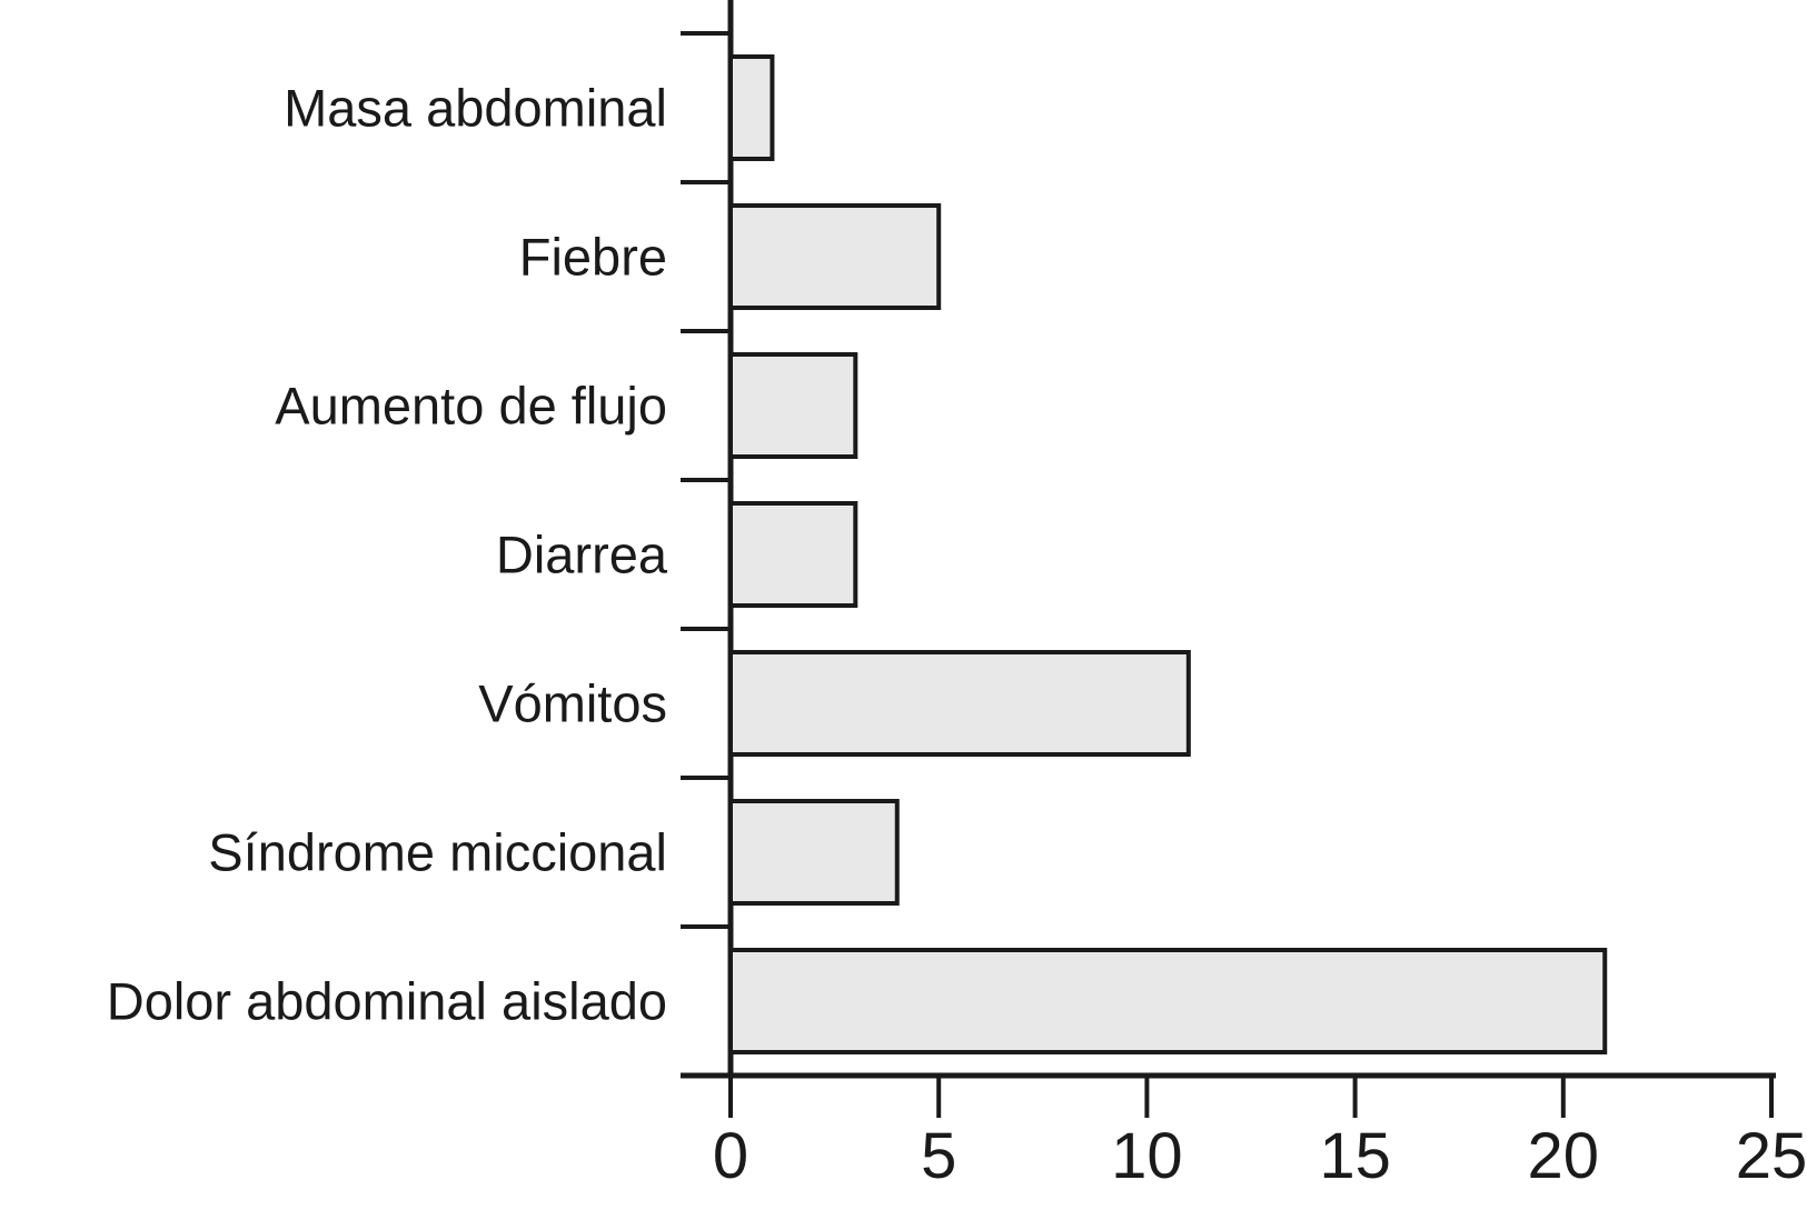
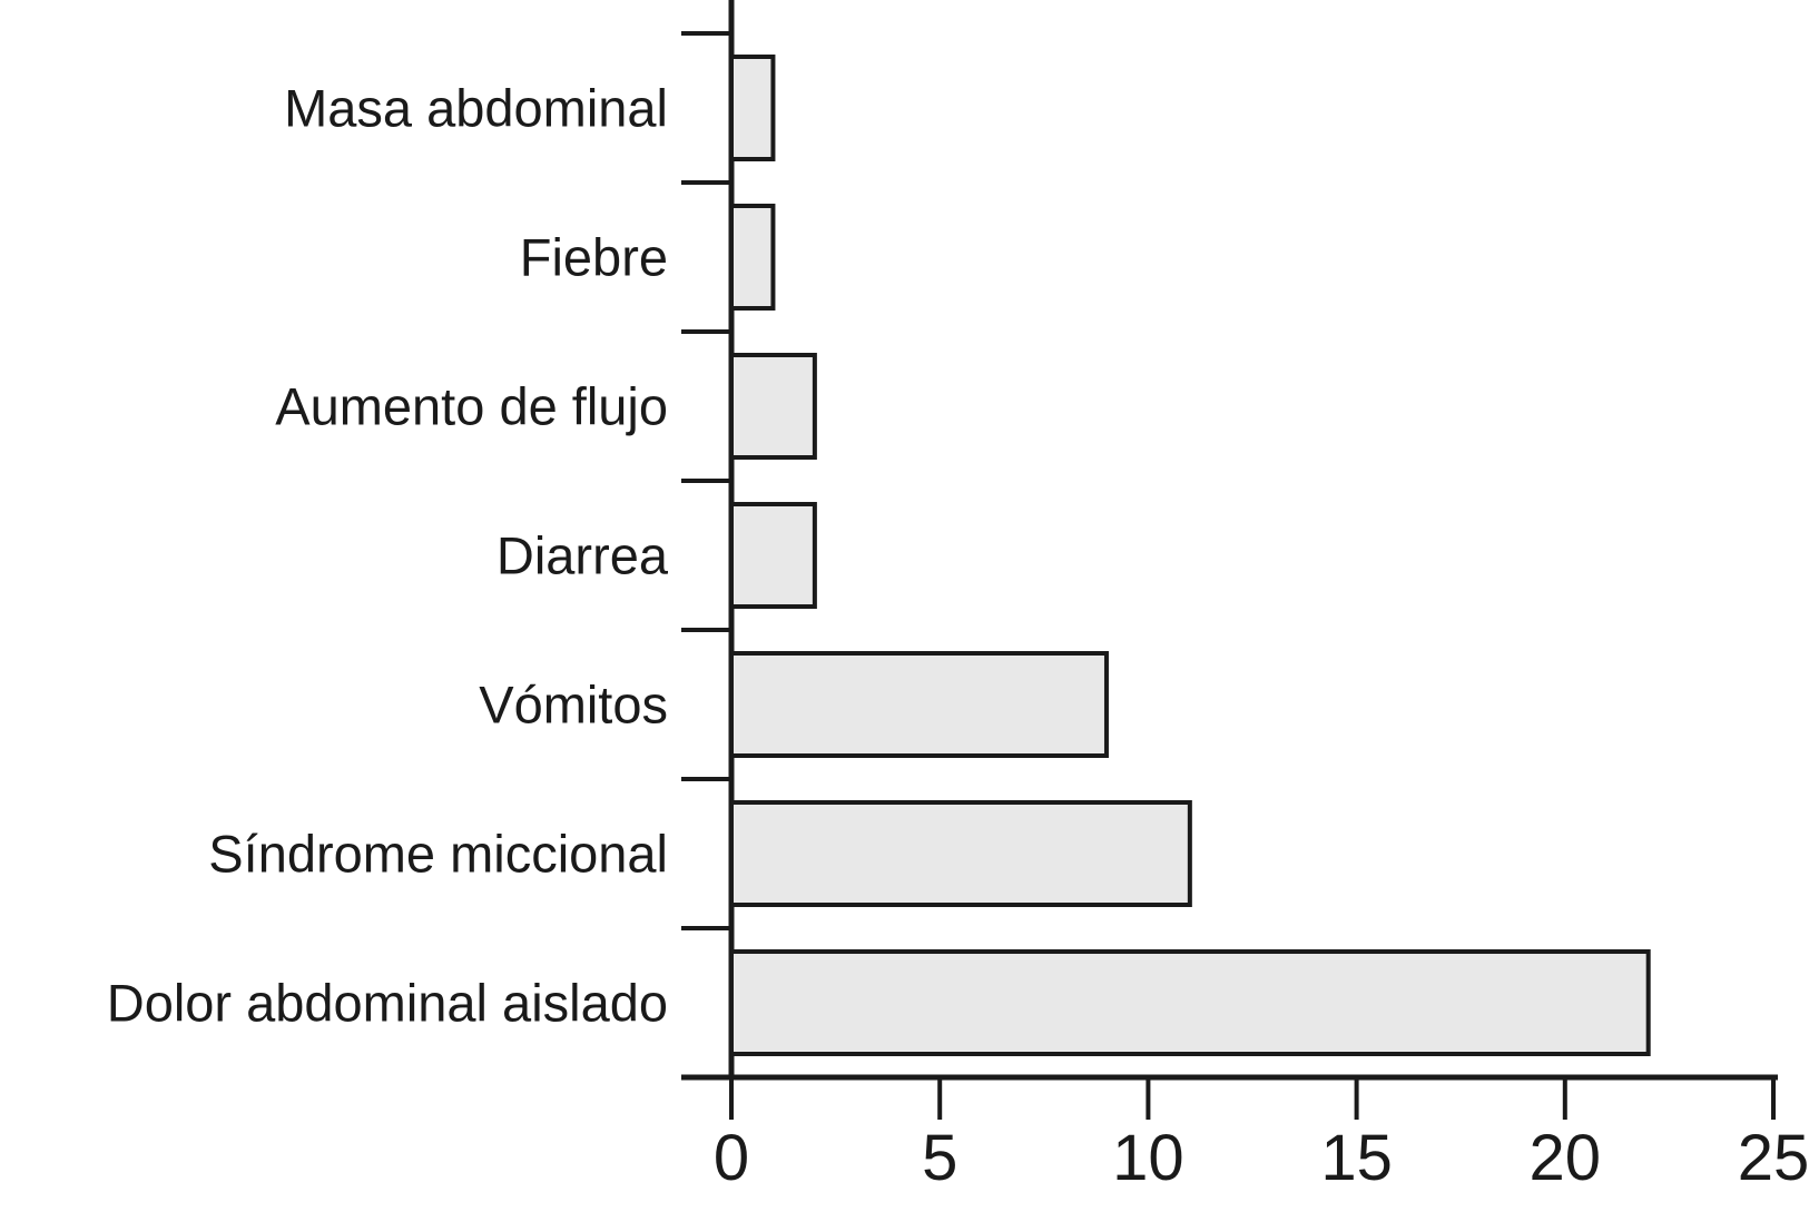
Fiebre: 5 -> 1
Aumento de flujo: 3 -> 2
Diarrea: 3 -> 2
Vómitos: 11 -> 9
Síndrome miccional: 4 -> 11
Dolor abdominal aislado: 21 -> 22
